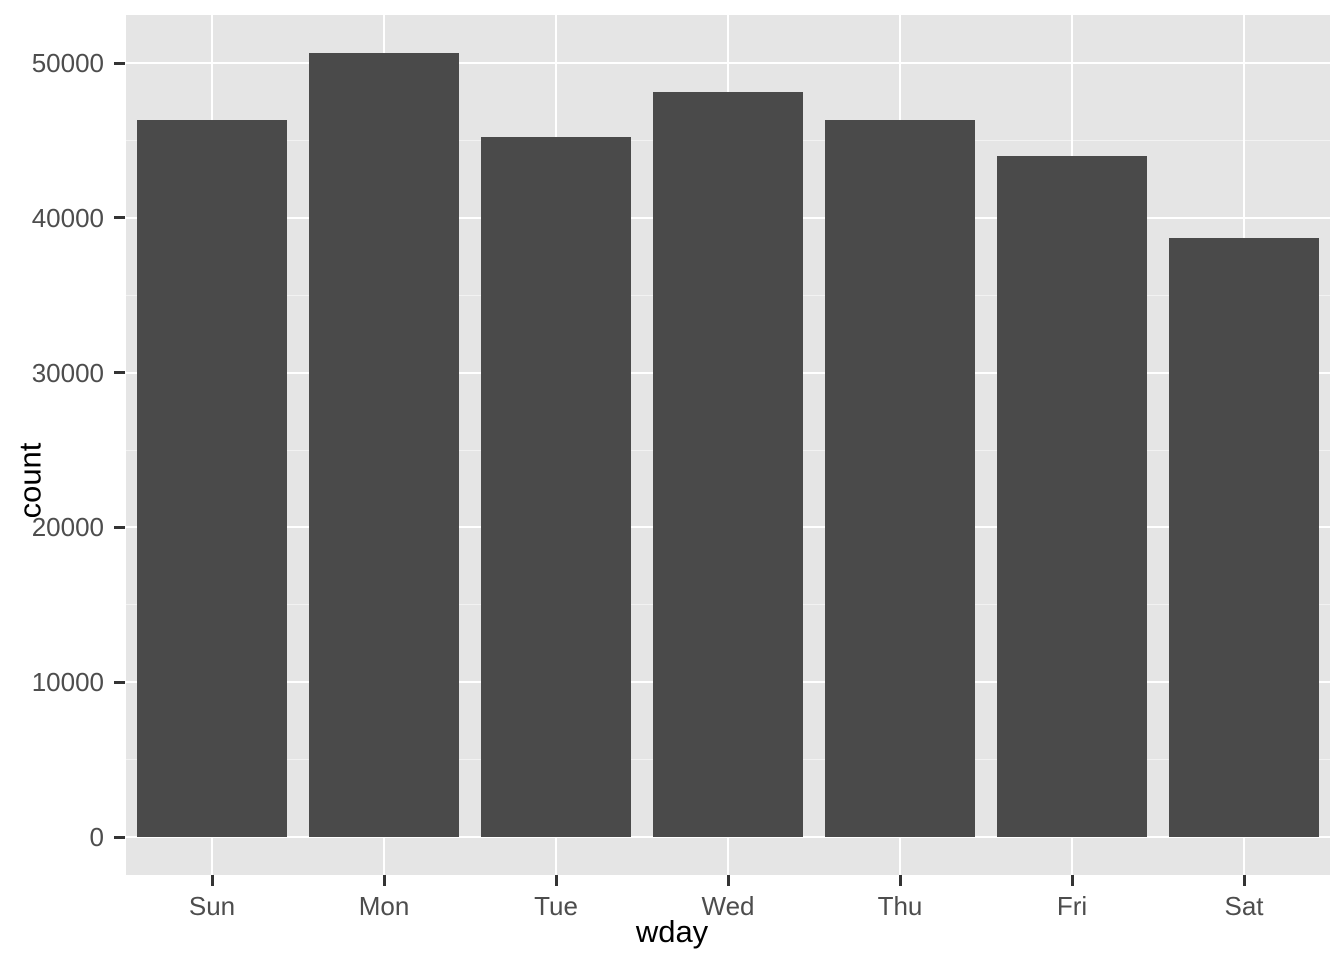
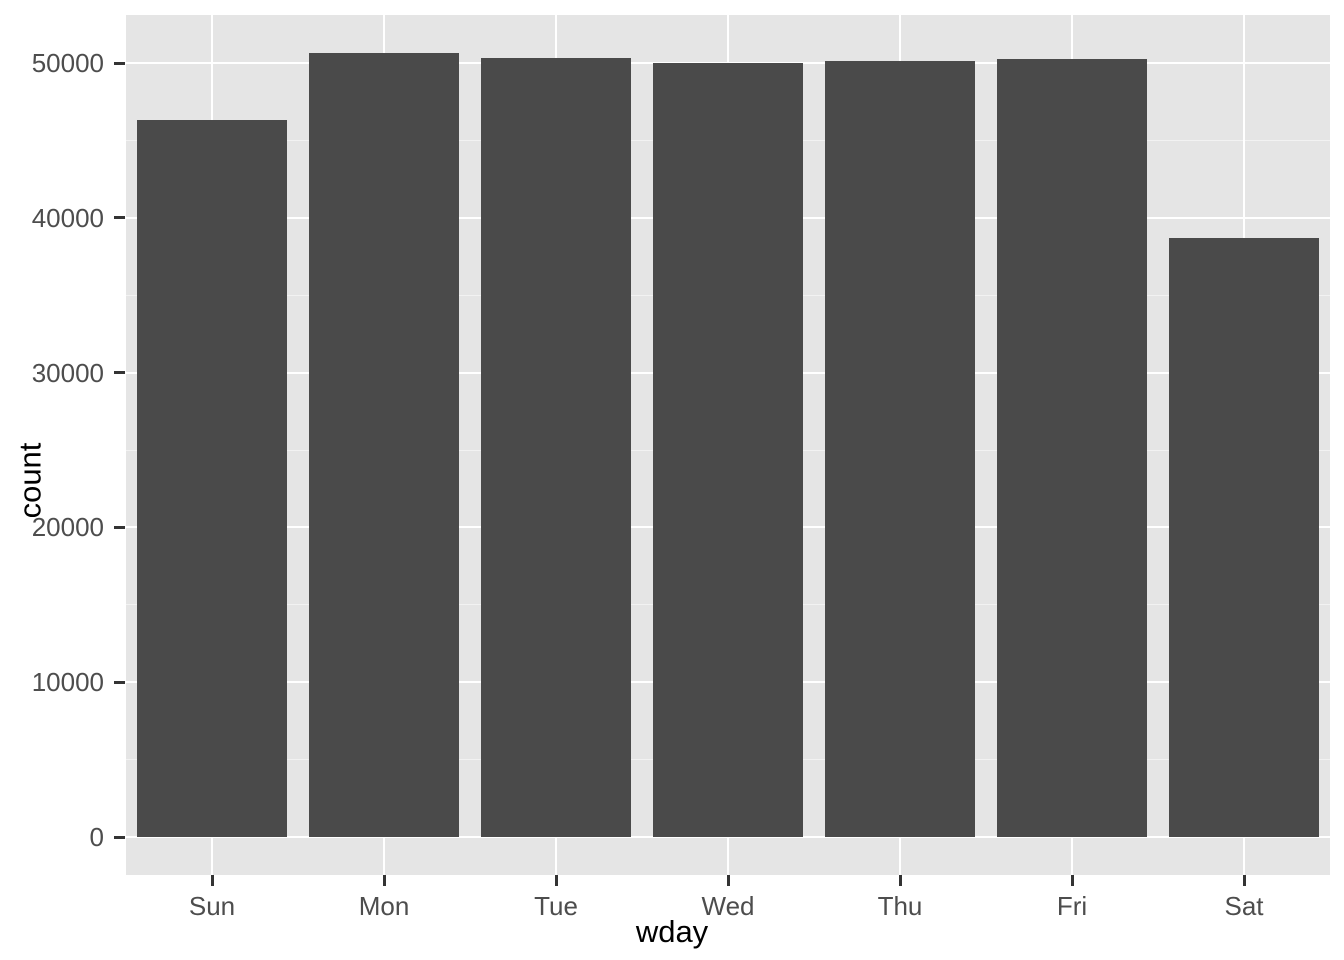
Tue: 45200 -> 50300
Wed: 48100 -> 50000
Thu: 46300 -> 50100
Fri: 44000 -> 50300
